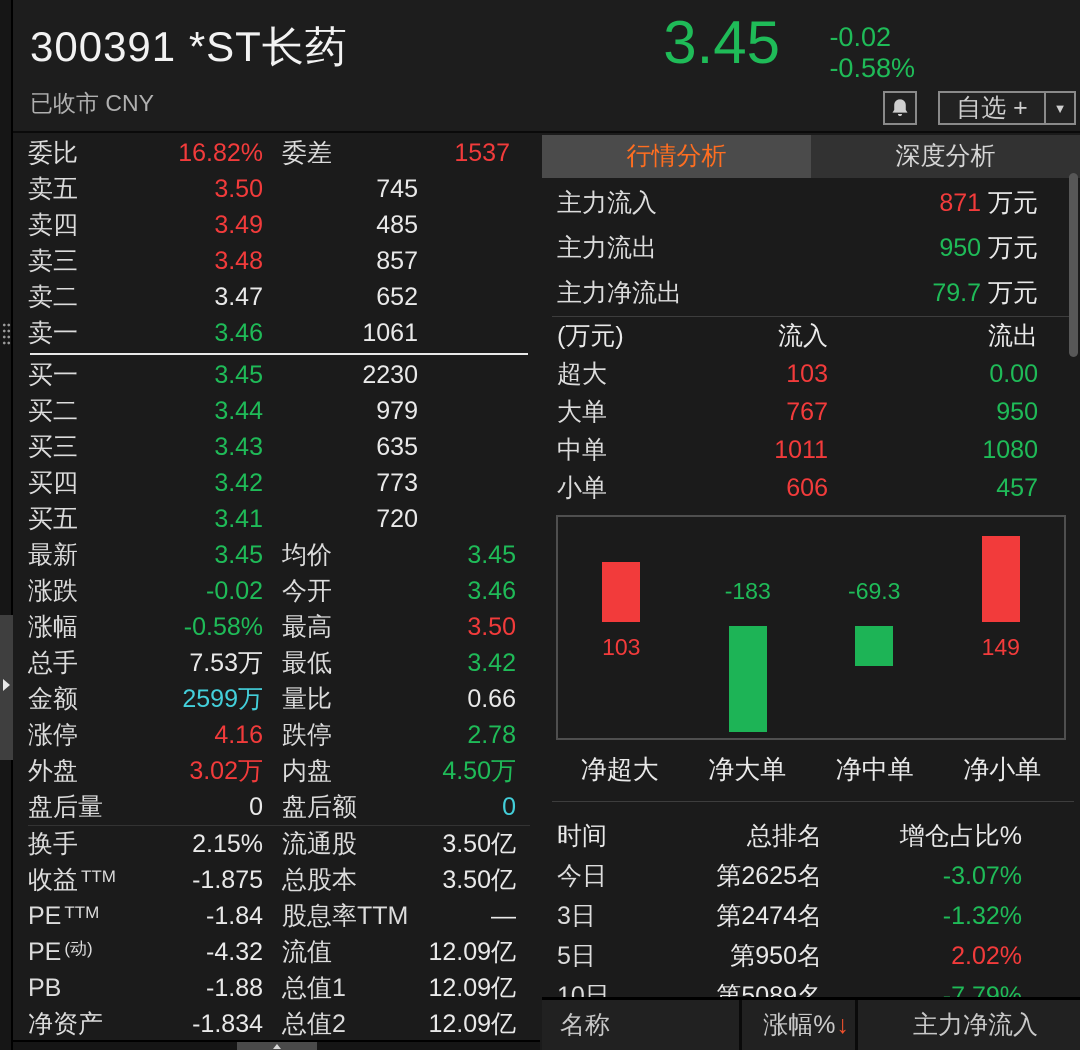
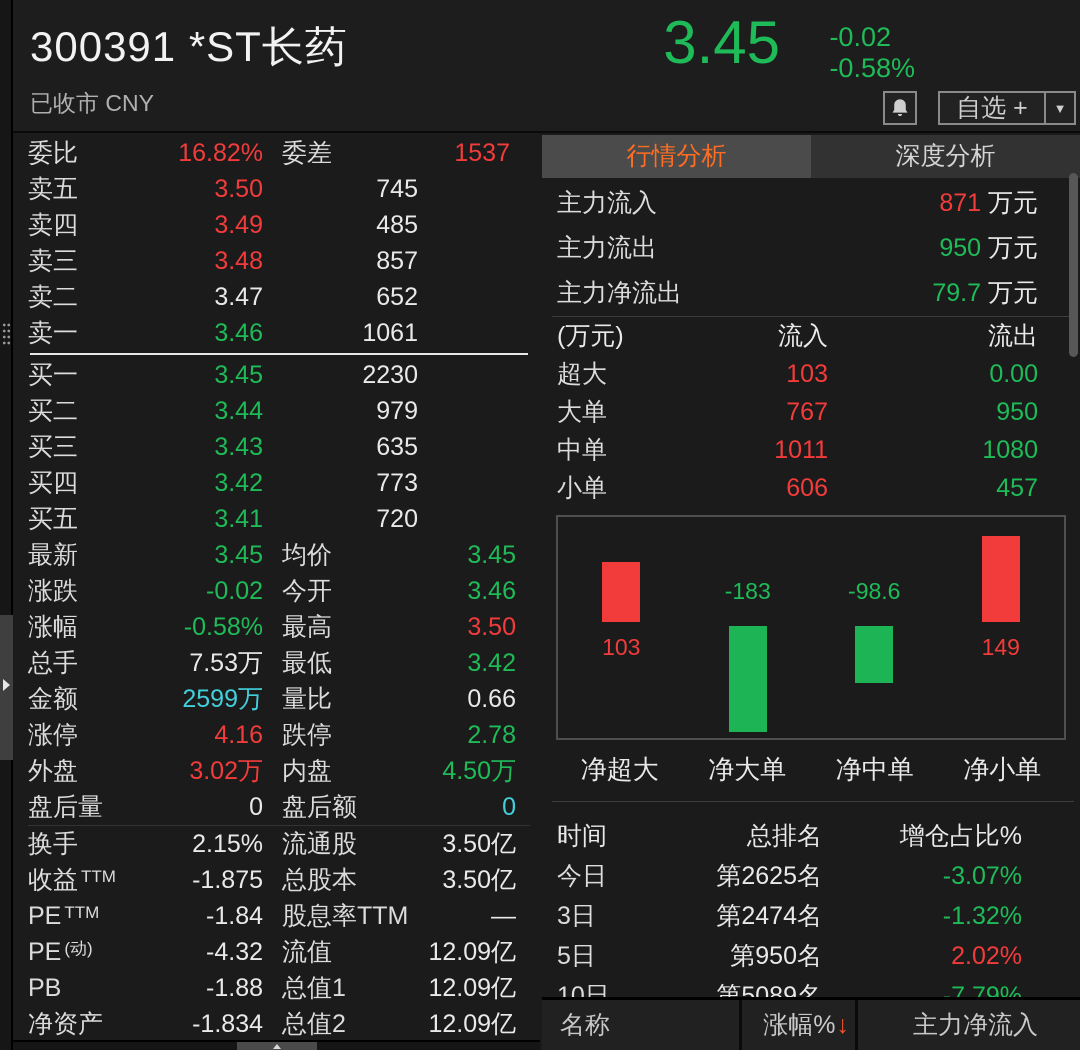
净中单: -69.3 -> -98.6
